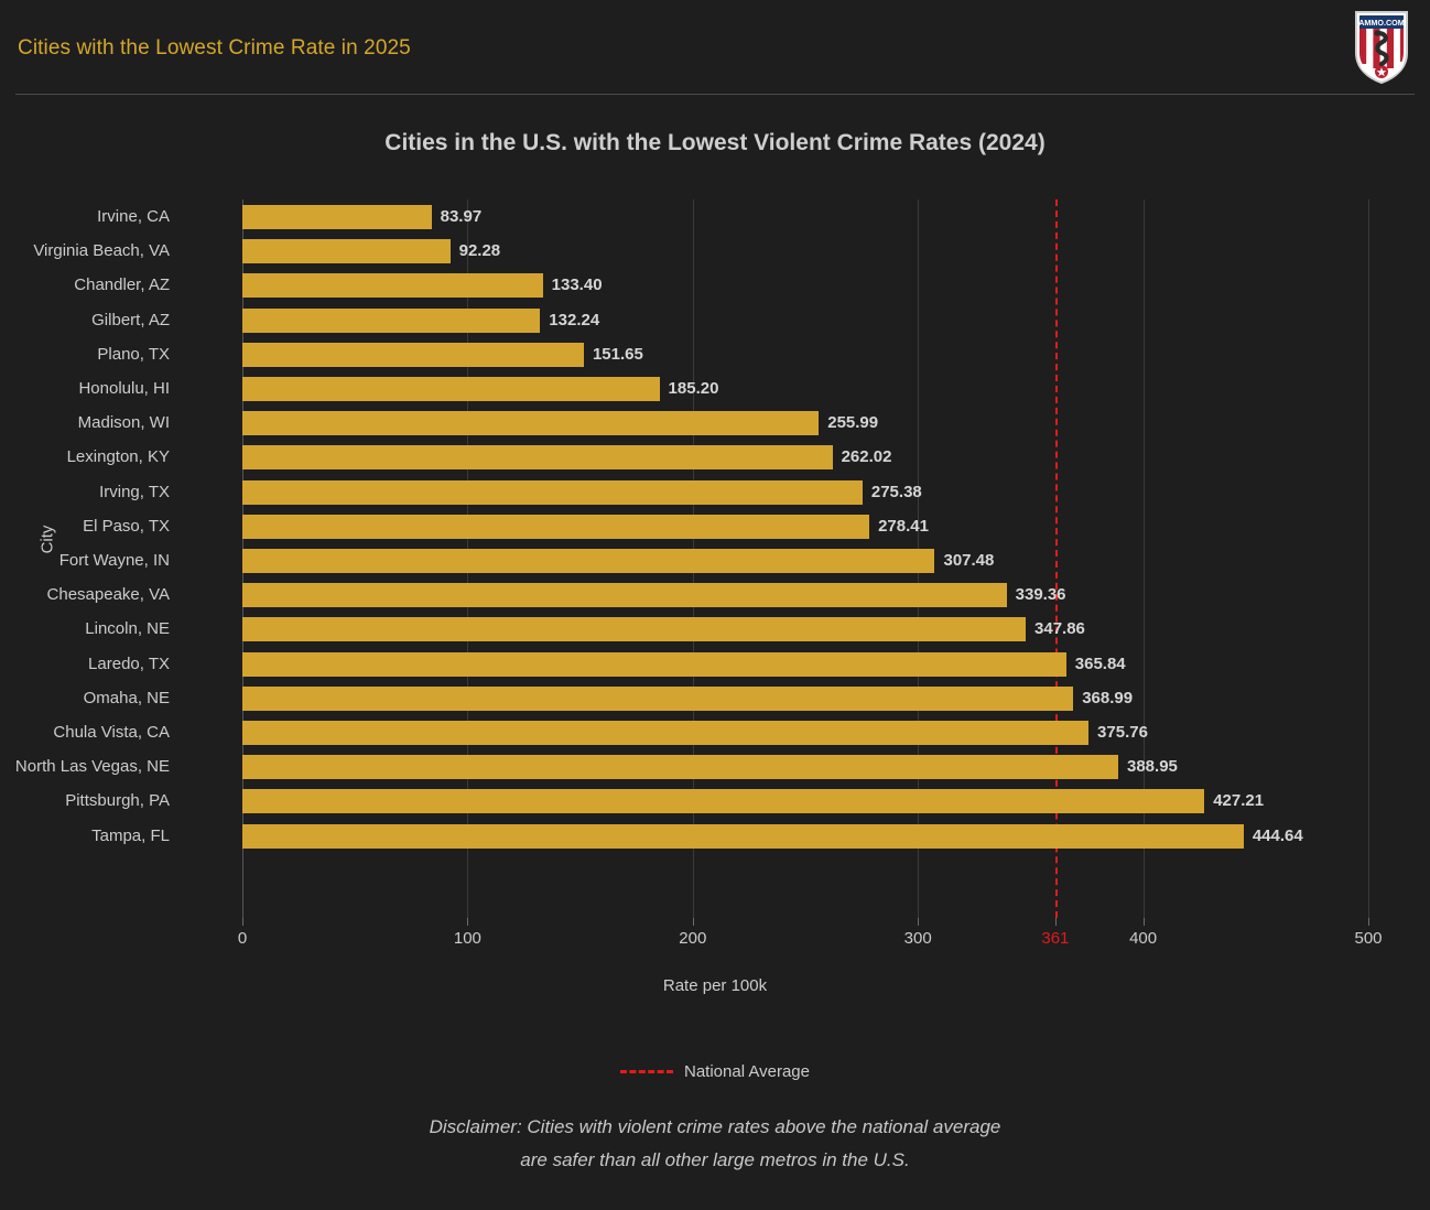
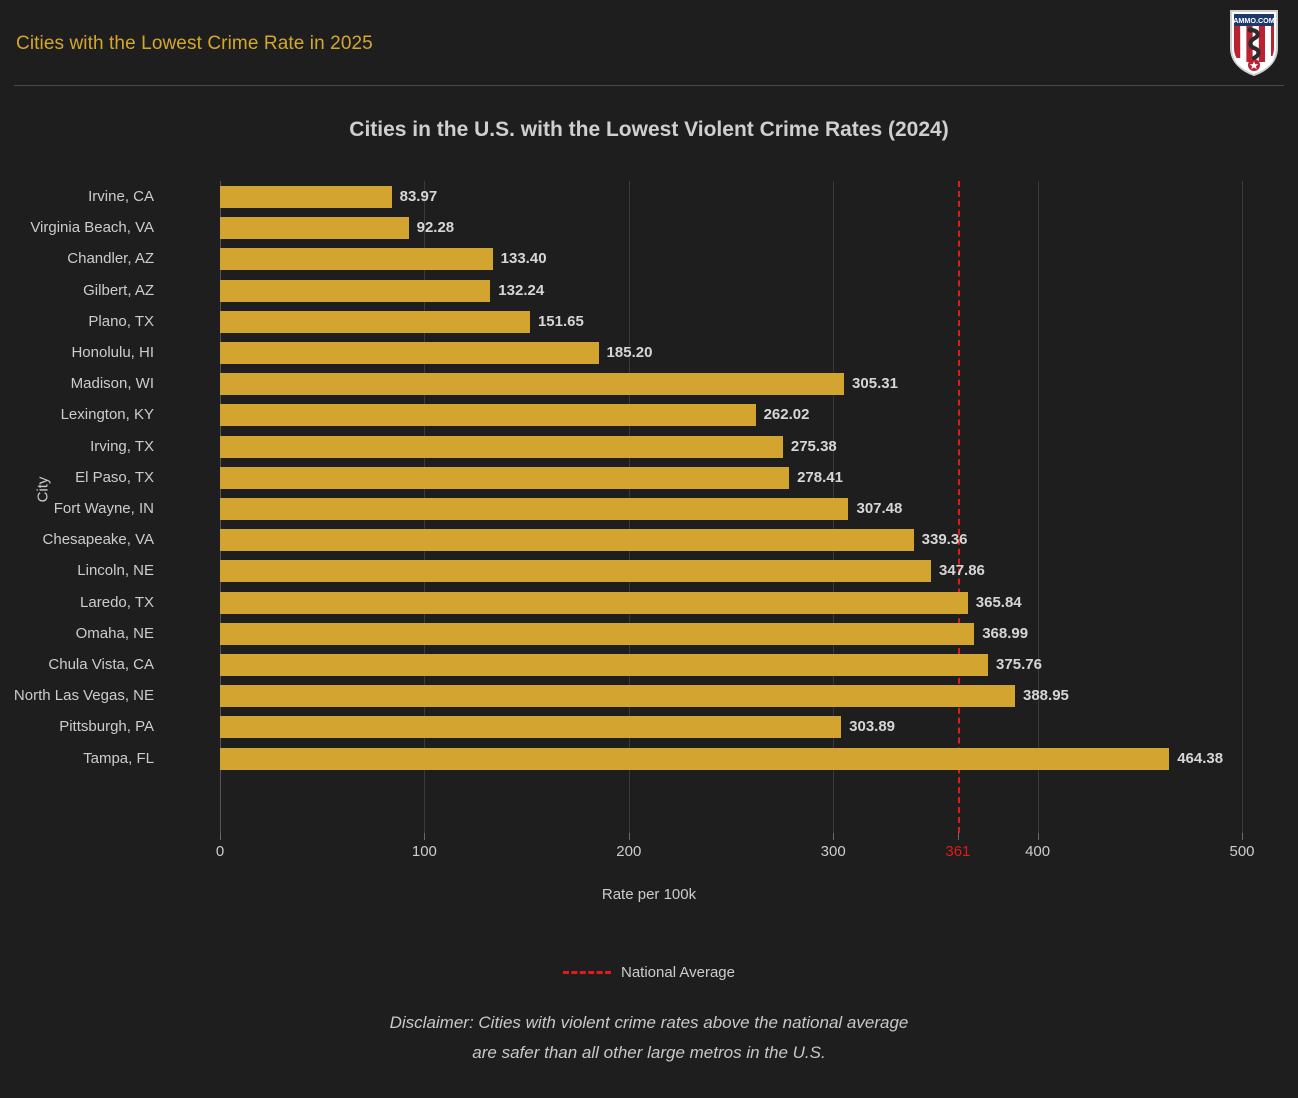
Madison, WI: 255.99 -> 305.31
Pittsburgh, PA: 427.21 -> 303.89
Tampa, FL: 444.64 -> 464.38
